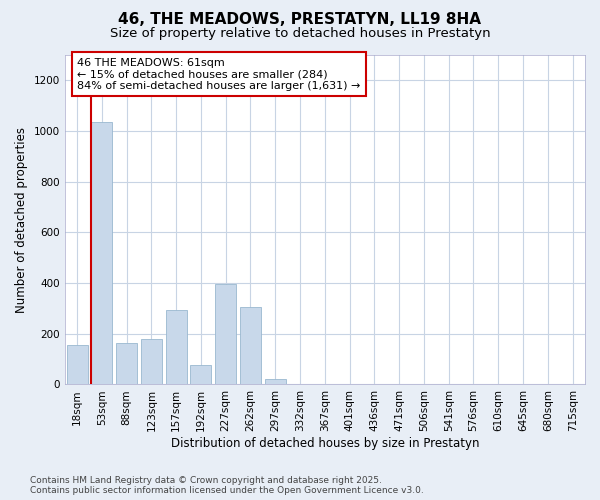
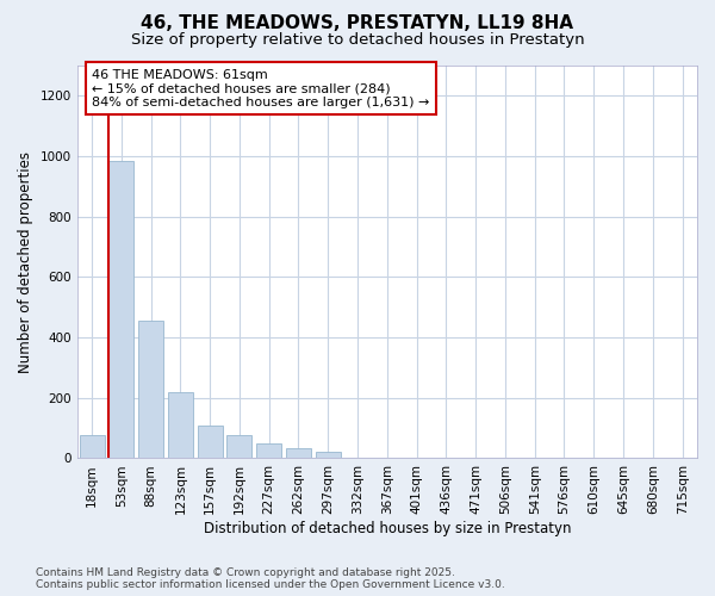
18sqm: 155 -> 75
53sqm: 1035 -> 985
88sqm: 165 -> 455
123sqm: 180 -> 220
157sqm: 295 -> 110
227sqm: 395 -> 50
262sqm: 305 -> 35
